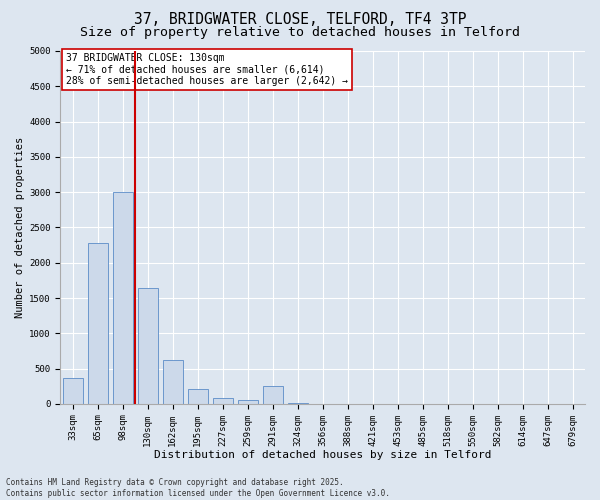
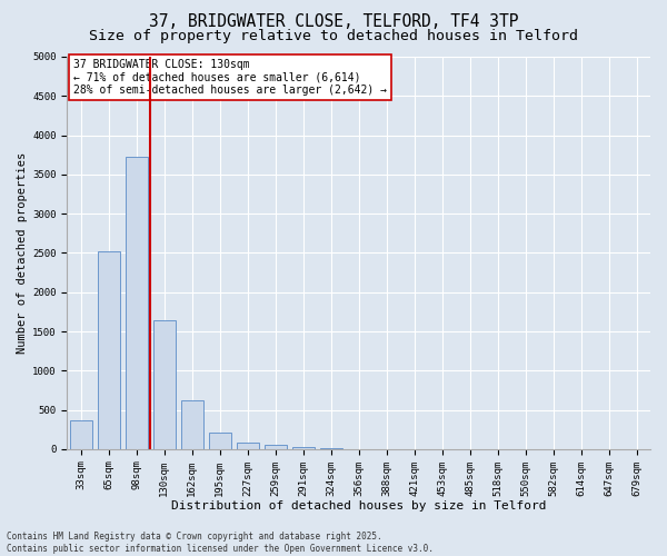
65sqm: 2280 -> 2520
98sqm: 3000 -> 3730
291sqm: 260 -> 20
